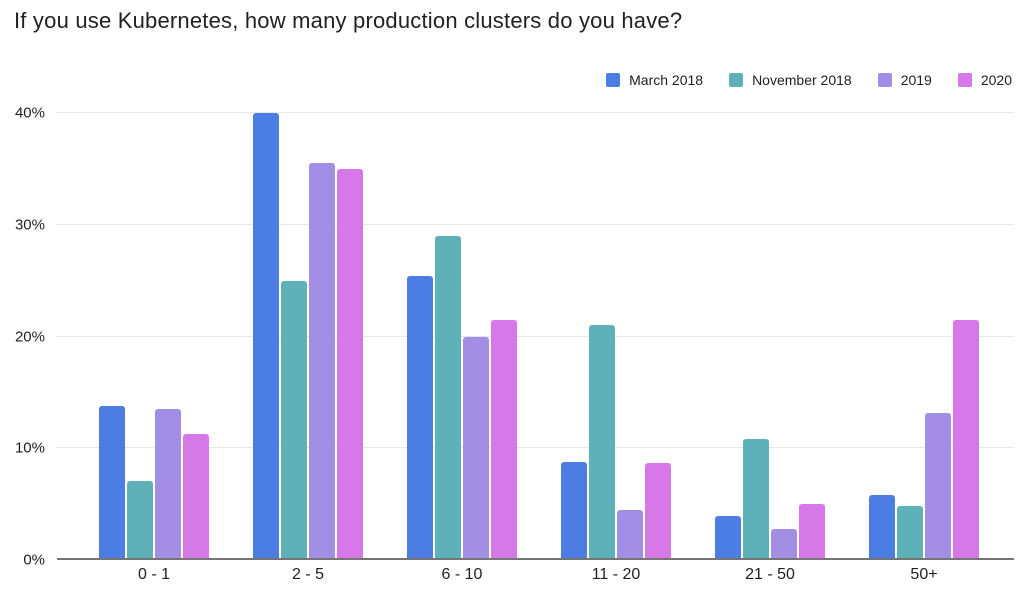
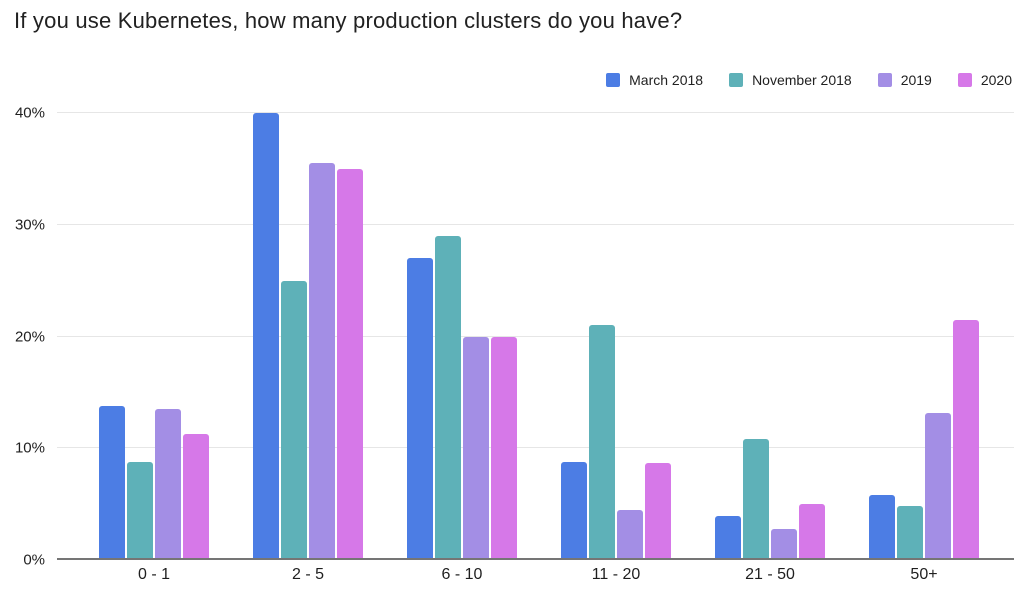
November 2018/0 - 1: 7.1% -> 8.8%
March 2018/6 - 10: 25.4% -> 27.0%
2020/6 - 10: 21.5% -> 20.0%
